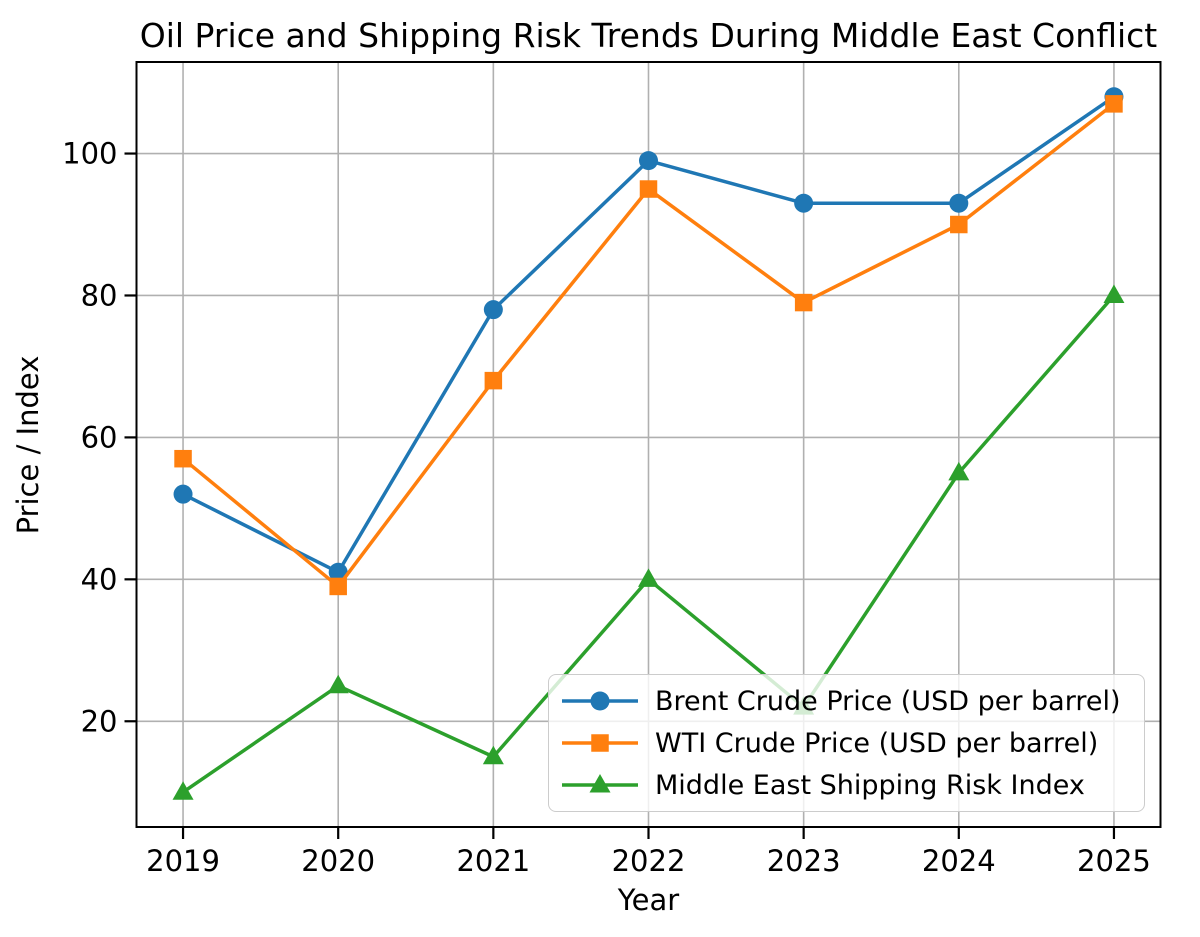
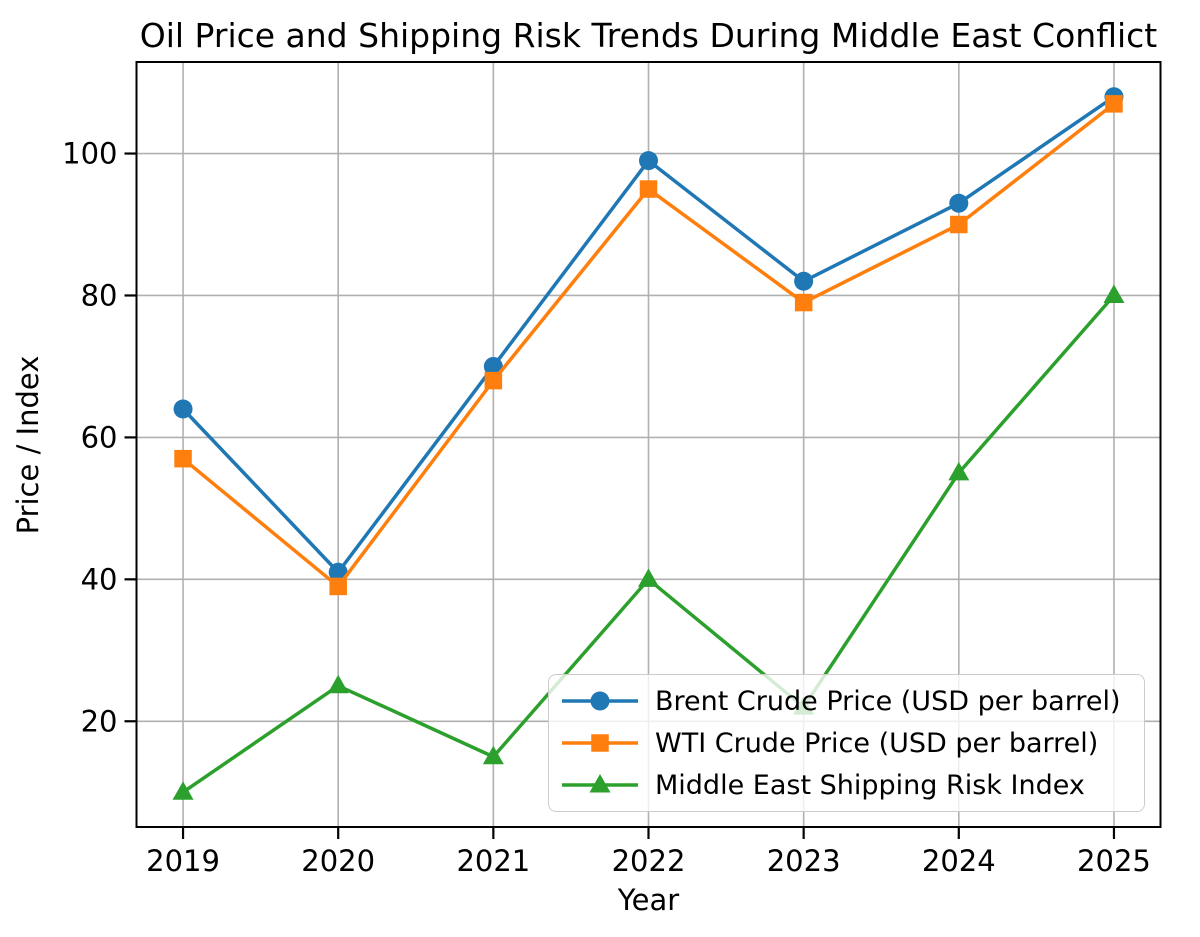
Brent Crude Price (USD per barrel)/2019: 52 -> 64
Brent Crude Price (USD per barrel)/2021: 78 -> 70
Brent Crude Price (USD per barrel)/2023: 93 -> 82
